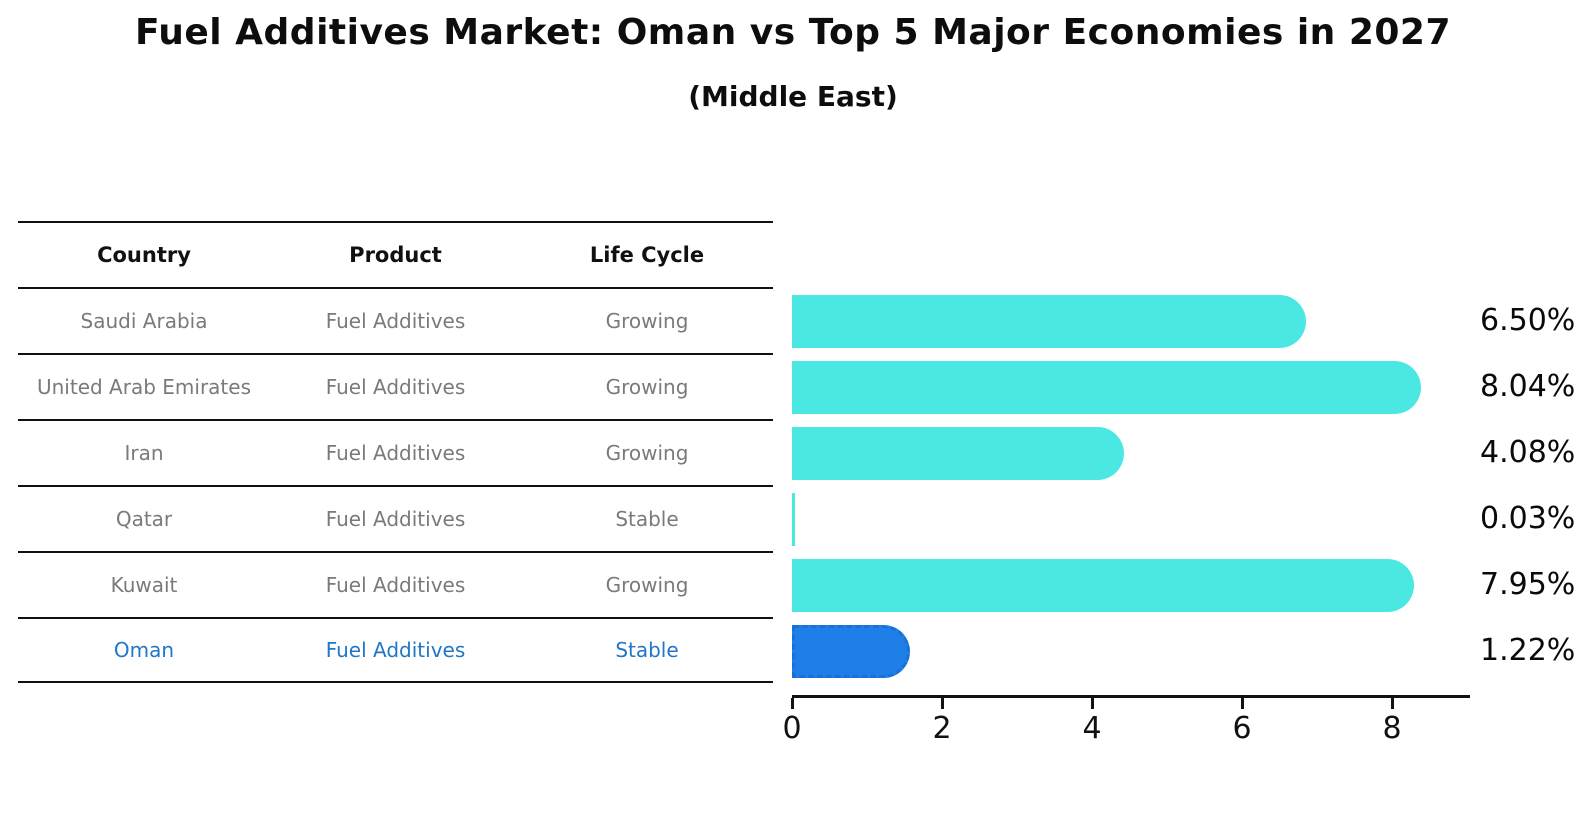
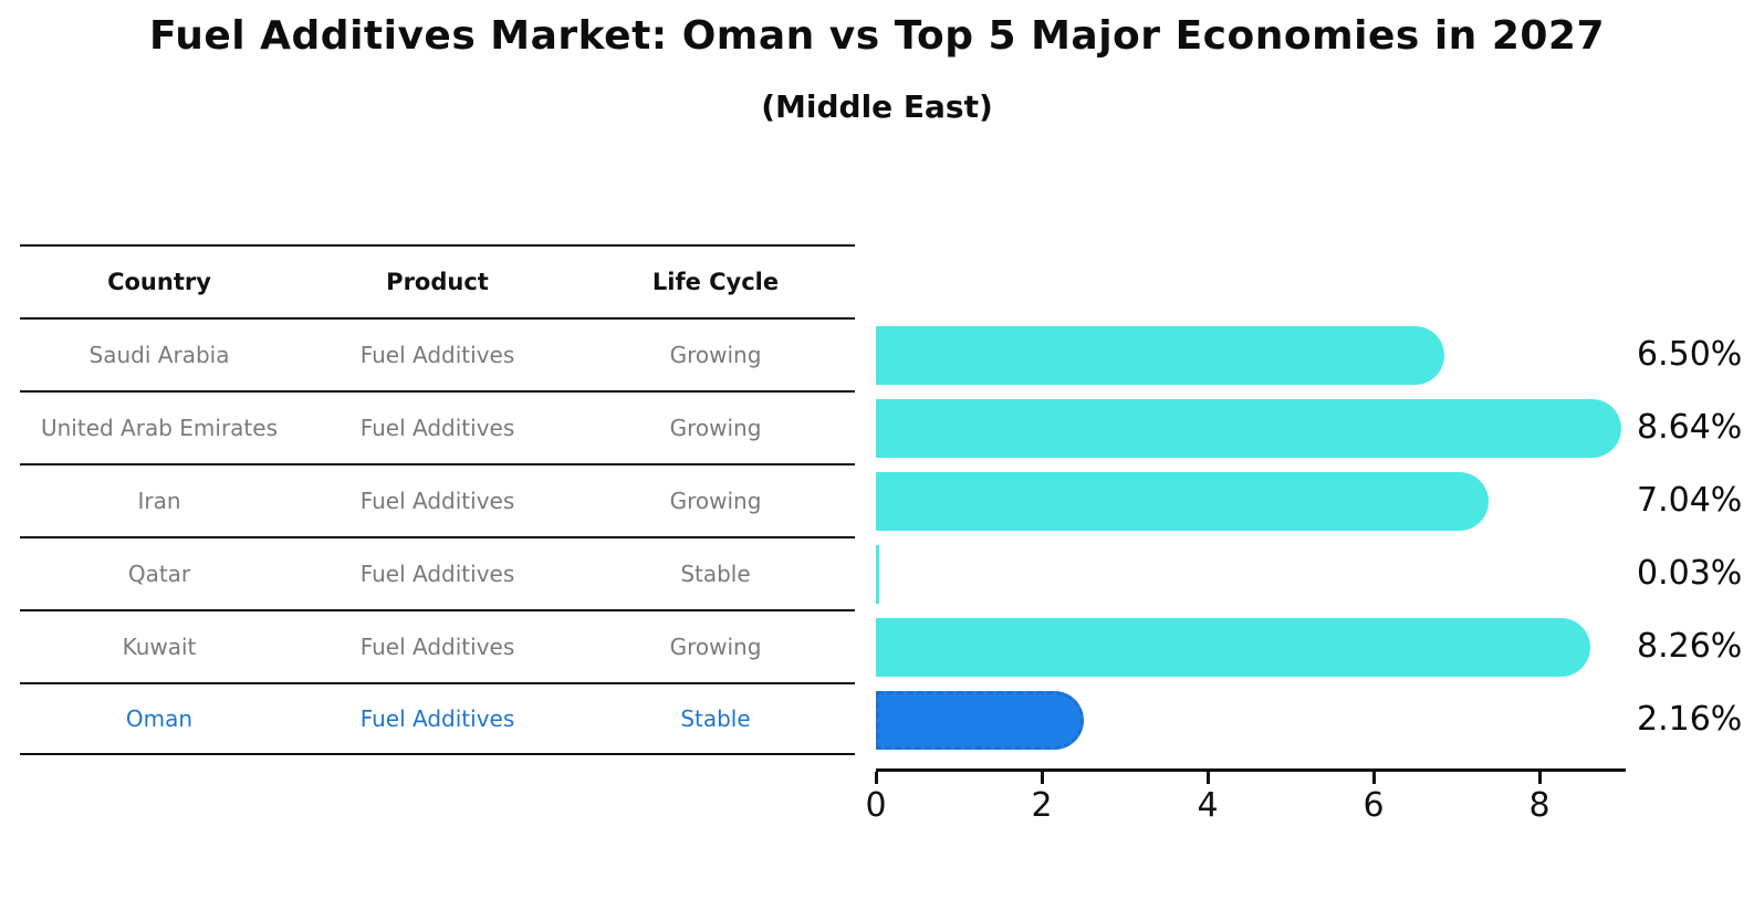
United Arab Emirates: 8.04% -> 8.64%
Iran: 4.08% -> 7.04%
Kuwait: 7.95% -> 8.26%
Oman: 1.22% -> 2.16%
